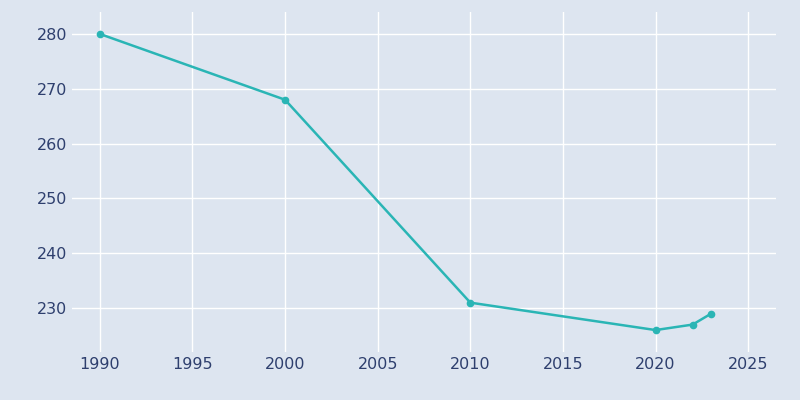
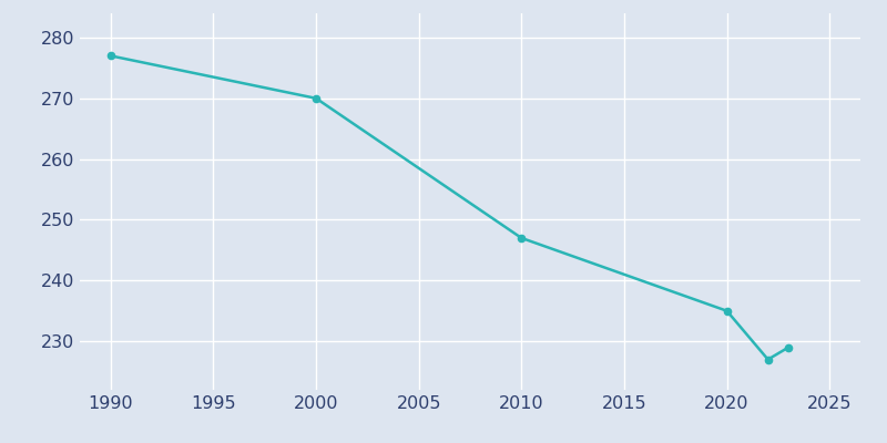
1990: 280 -> 277
2000: 268 -> 270
2010: 231 -> 247
2020: 226 -> 235
